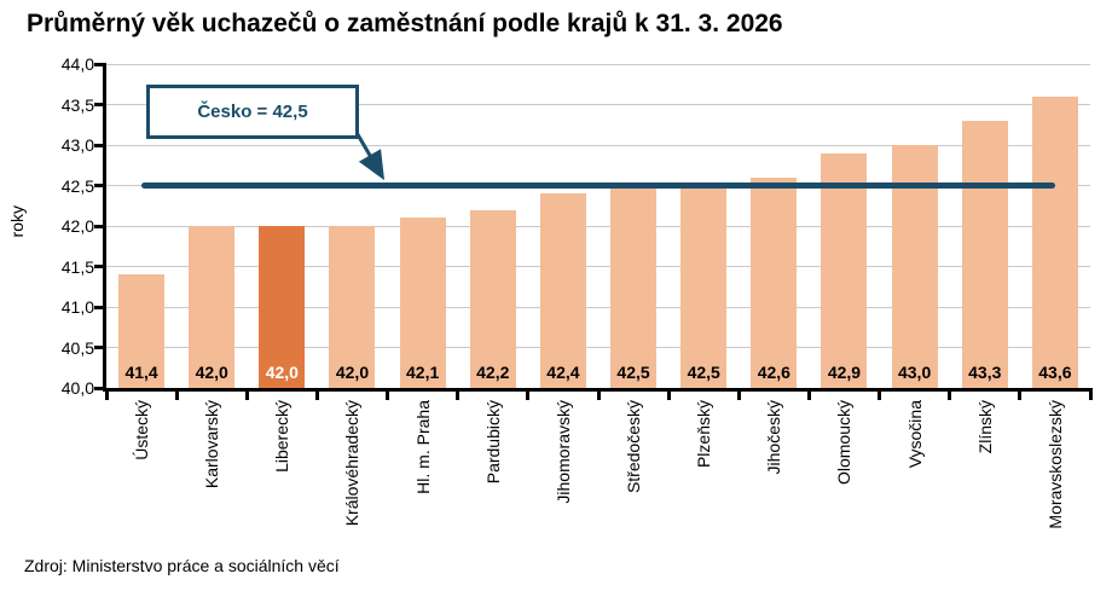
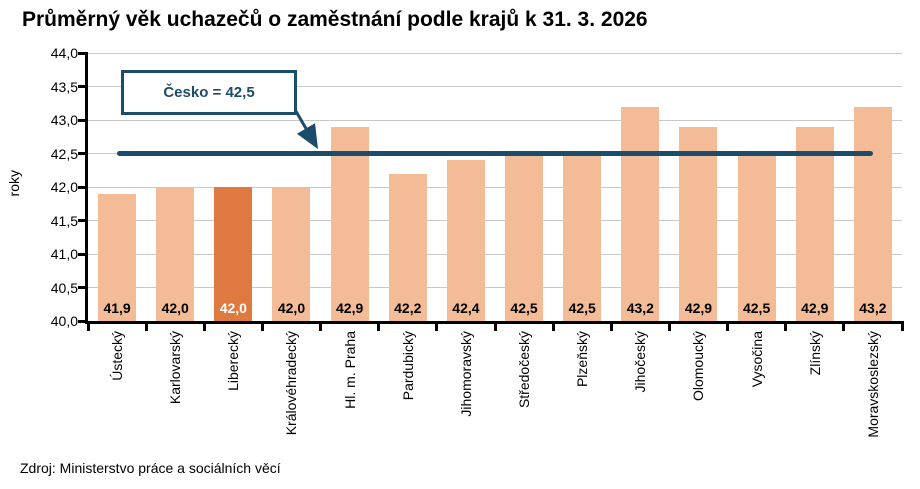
Ústecký: 41,4 -> 41,9
Hl. m. Praha: 42,1 -> 42,9
Jihočeský: 42,6 -> 43,2
Vysočina: 43,0 -> 42,5
Zlínský: 43,3 -> 42,9
Moravskoslezský: 43,6 -> 43,2
